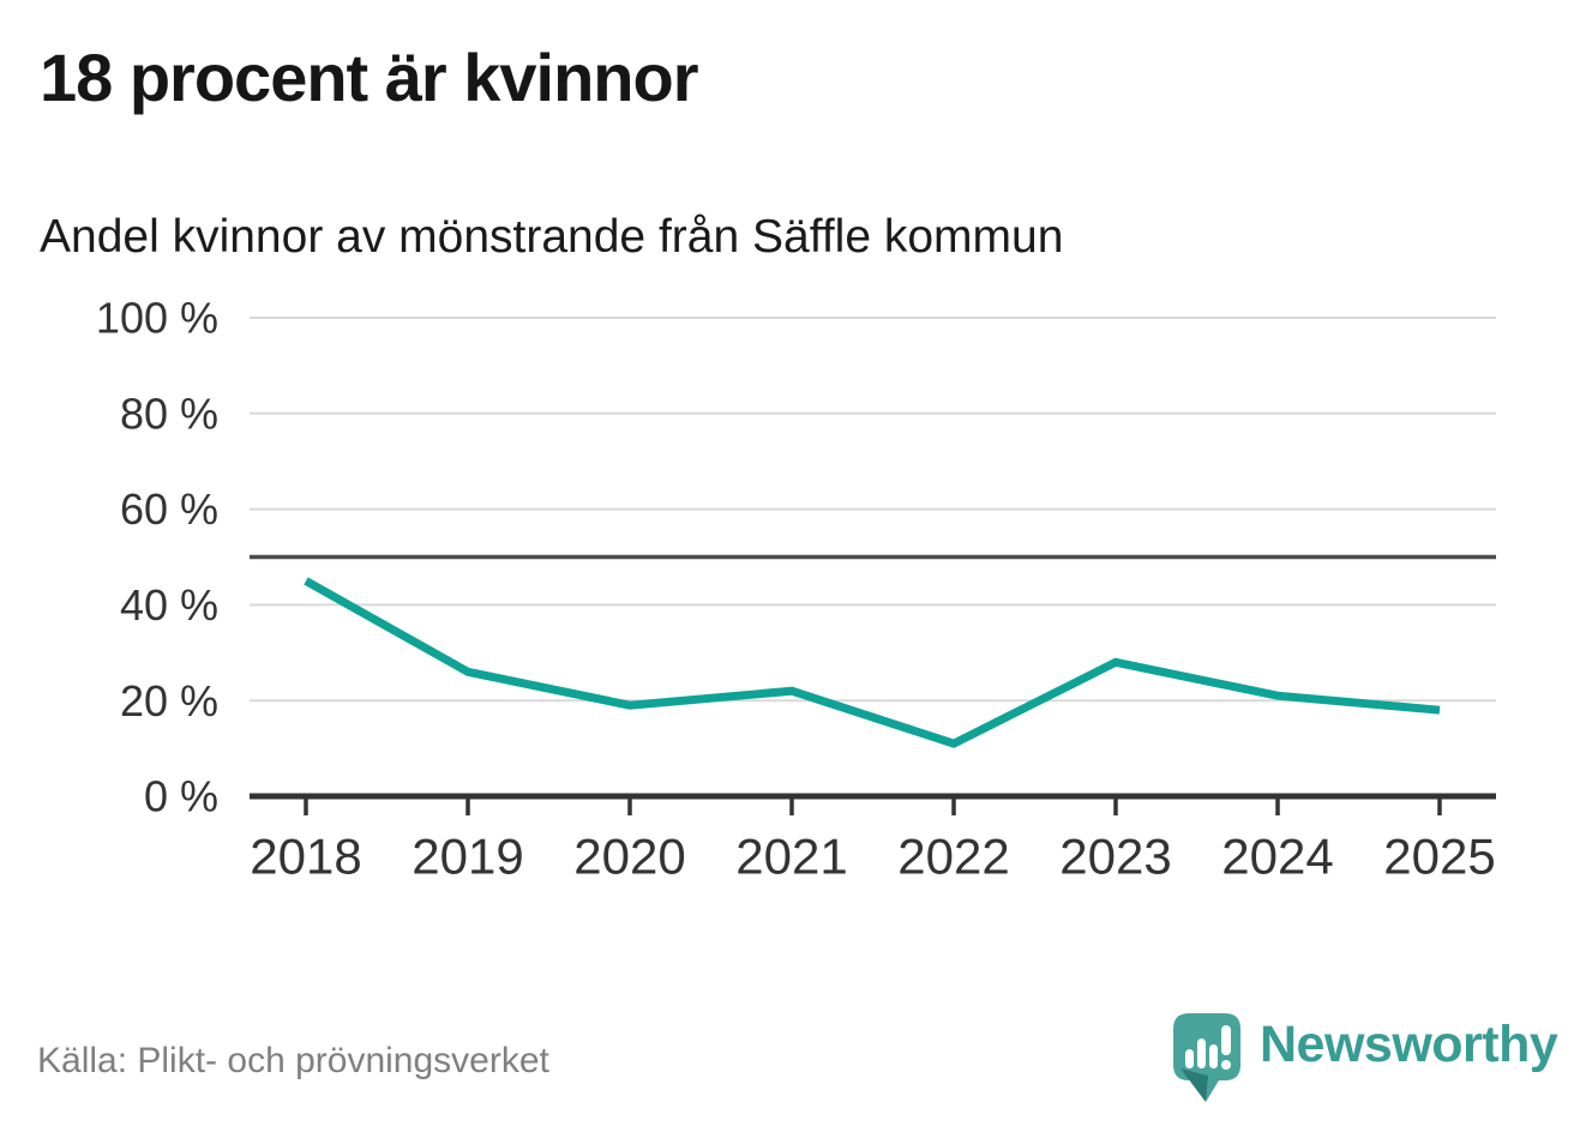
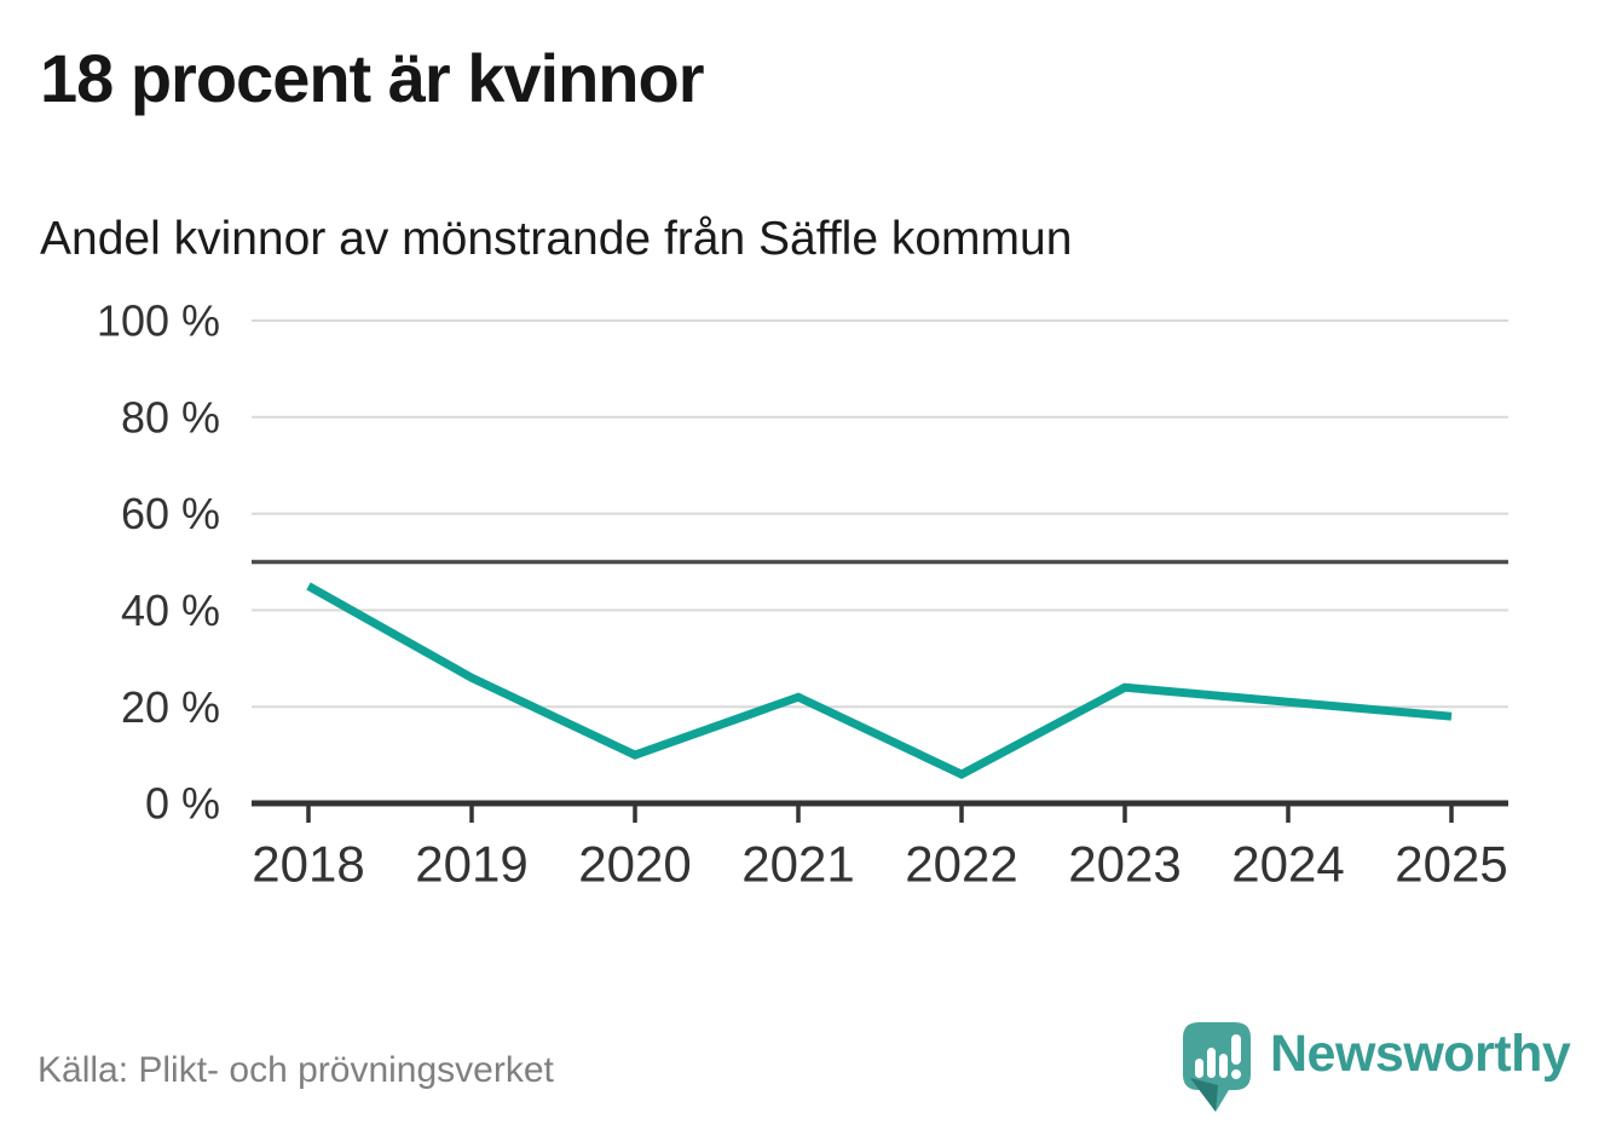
2020: 19% -> 10%
2022: 11% -> 6%
2023: 28% -> 24%
